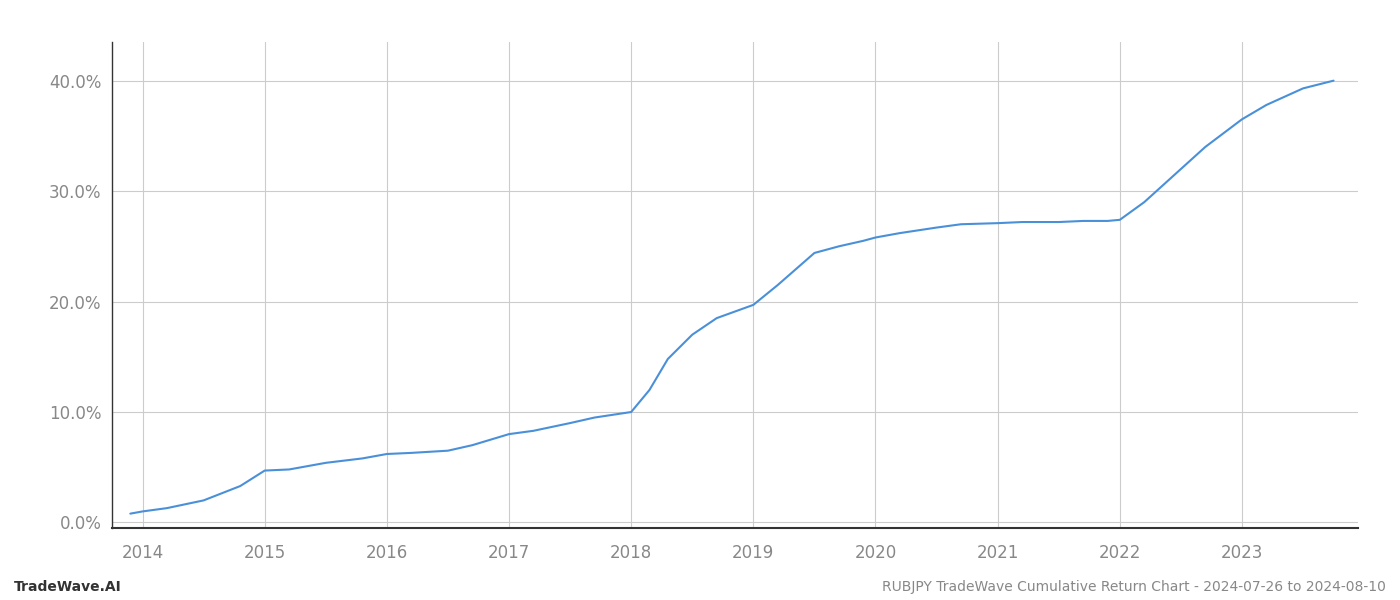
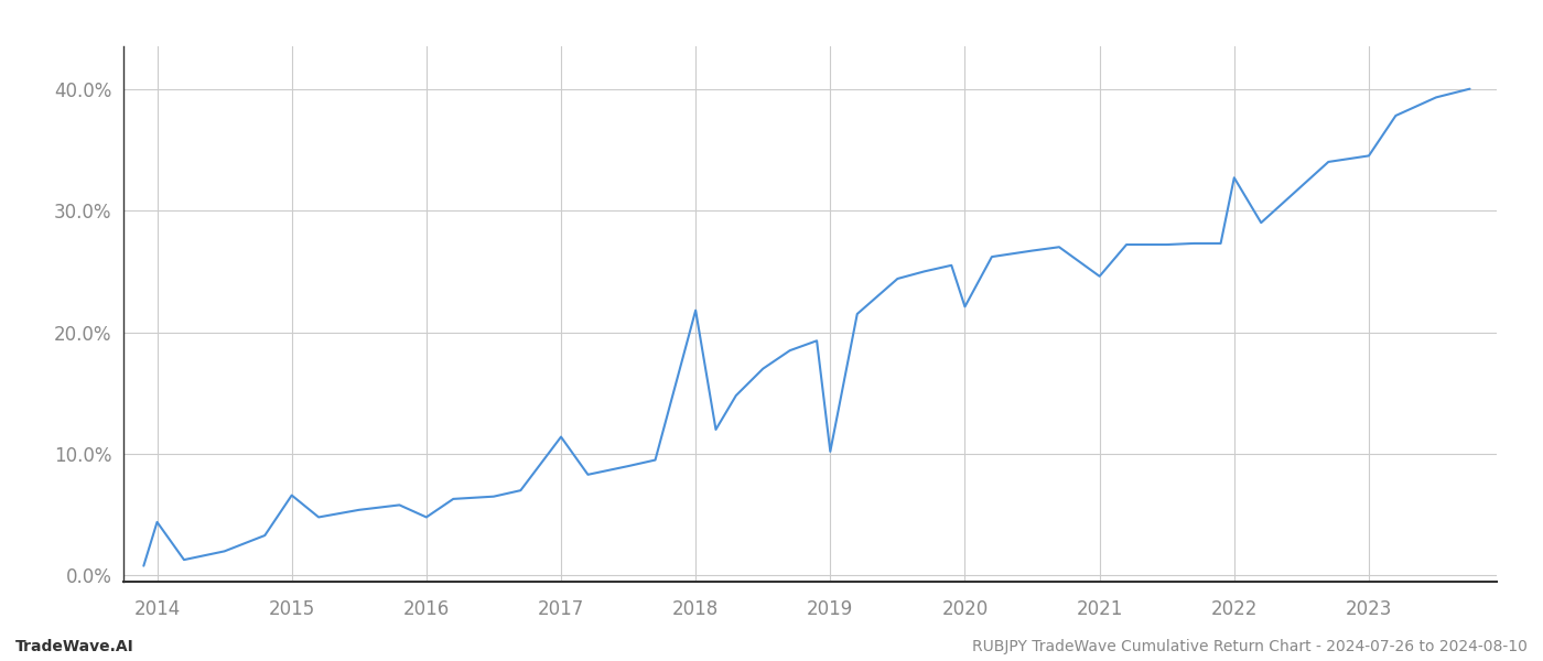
2014: 1.0% -> 4.4%
2015: 4.7% -> 6.6%
2016: 6.2% -> 4.8%
2017: 8.0% -> 11.4%
2018: 10.0% -> 21.8%
2019: 19.7% -> 10.2%
2020: 25.8% -> 22.1%
2021: 27.1% -> 24.6%
2022: 27.4% -> 32.7%
2023: 36.5% -> 34.5%
